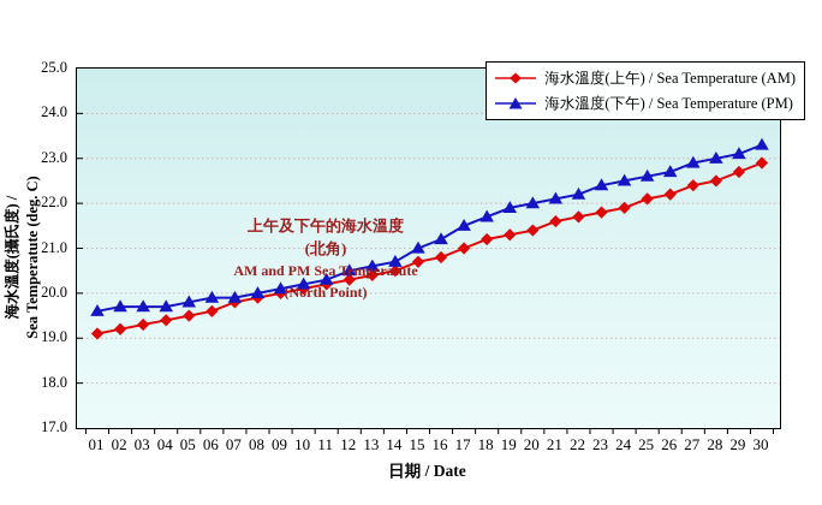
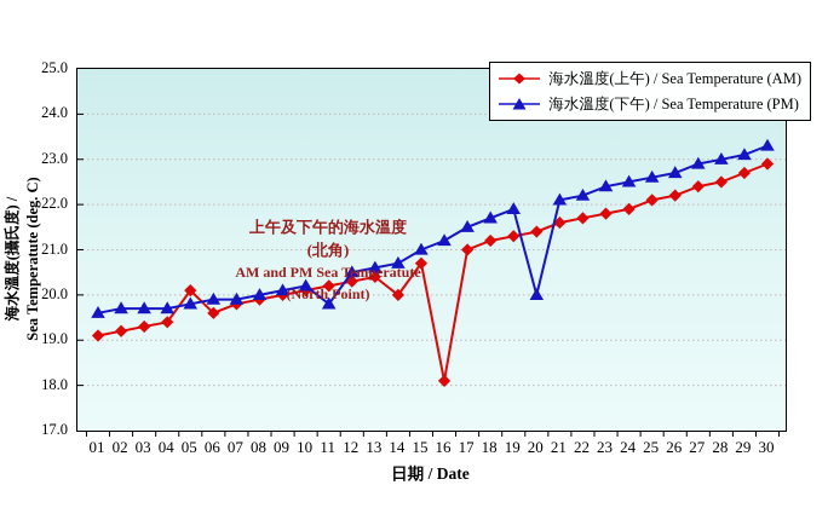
海水溫度(上午) / Sea Temperature (AM)/05: 19.5 -> 20.1
海水溫度(下午) / Sea Temperature (PM)/11: 20.3 -> 19.8
海水溫度(上午) / Sea Temperature (AM)/14: 20.5 -> 20.0
海水溫度(上午) / Sea Temperature (AM)/16: 20.8 -> 18.1
海水溫度(下午) / Sea Temperature (PM)/20: 22.0 -> 20.0
